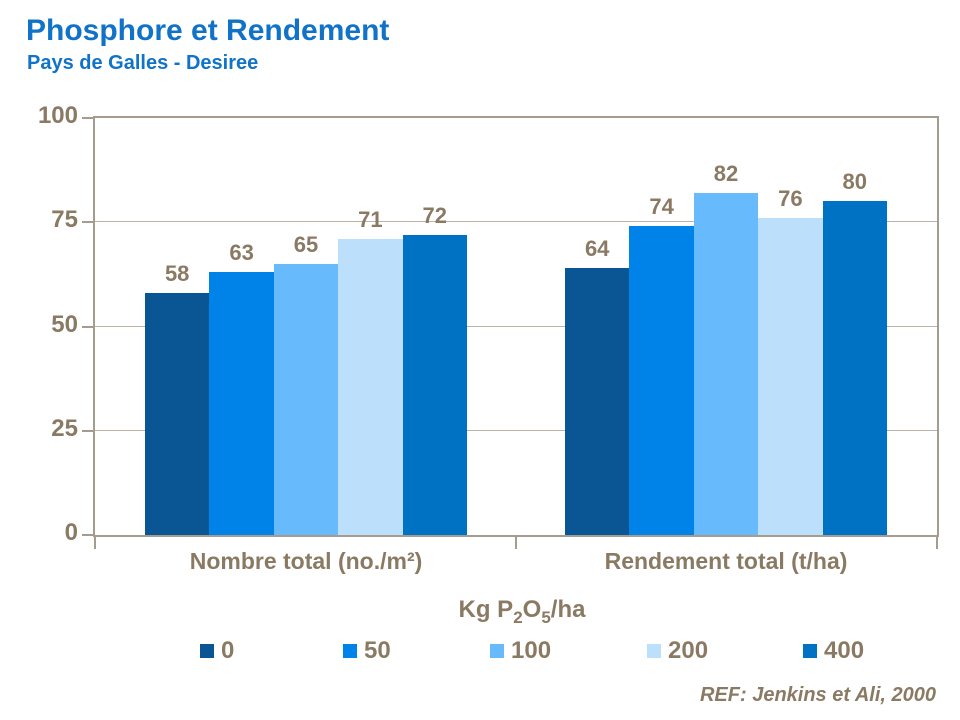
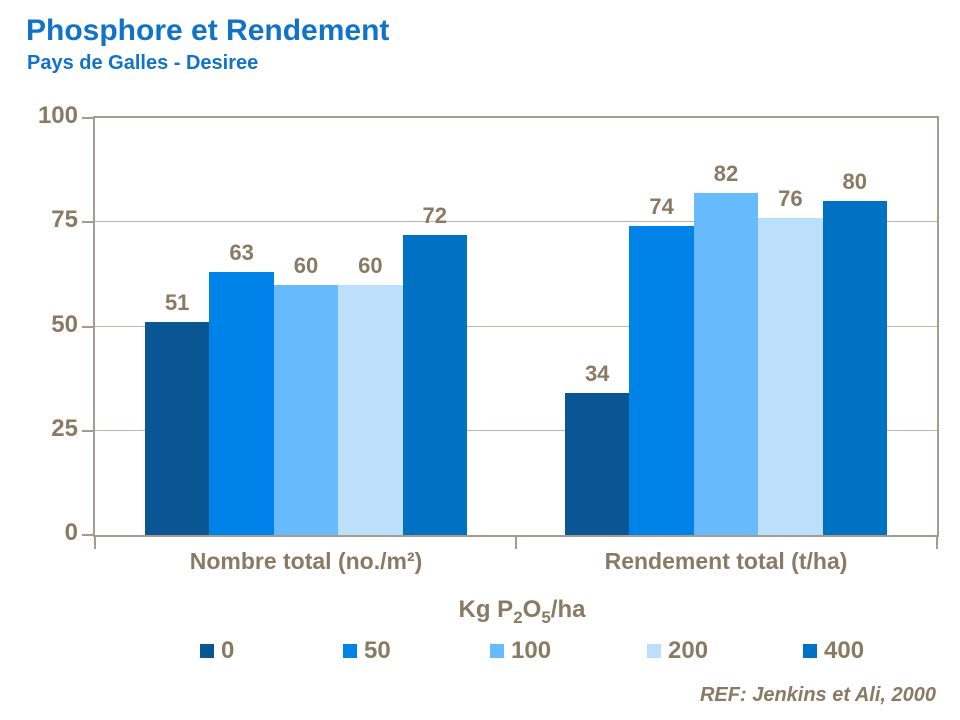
0/Nombre total (no./m²): 58 -> 51
100/Nombre total (no./m²): 65 -> 60
200/Nombre total (no./m²): 71 -> 60
0/Rendement total (t/ha): 64 -> 34
